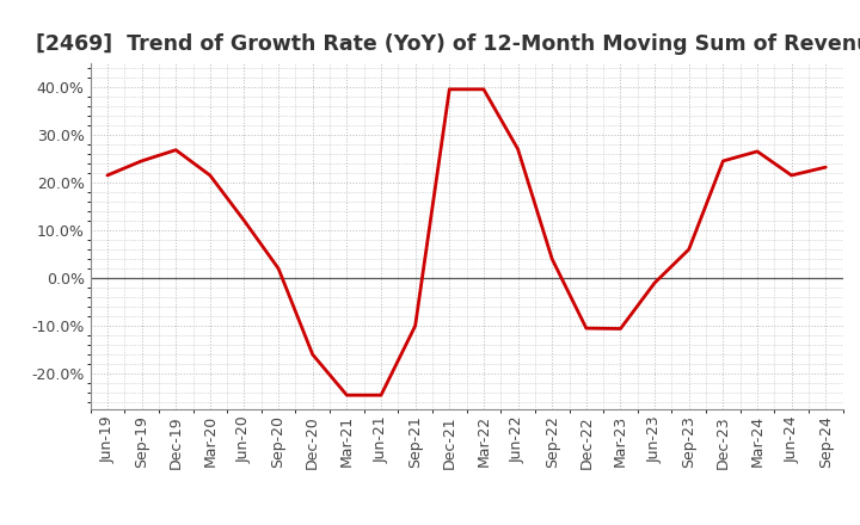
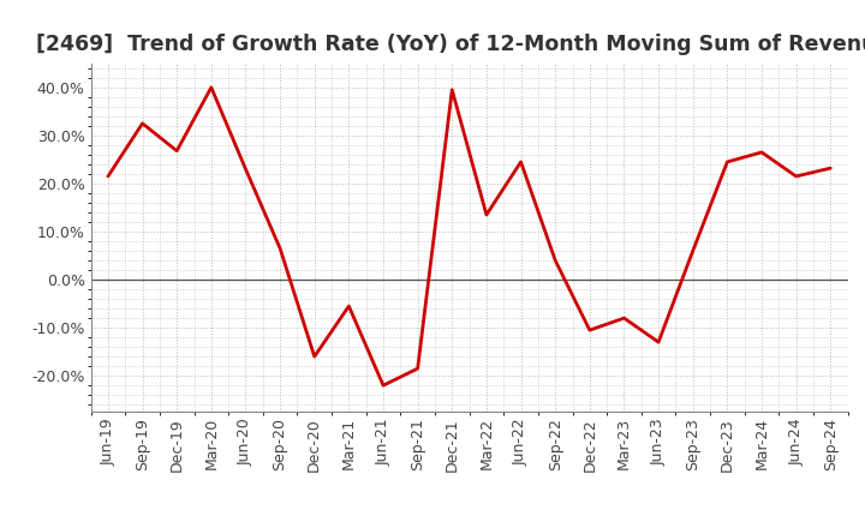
Sep-19: 24.5% -> 32.5%
Mar-20: 21.5% -> 40.0%
Jun-20: 12.0% -> 23.0%
Sep-20: 2.0% -> 6.5%
Mar-21: -24.5% -> -5.5%
Jun-21: -24.5% -> -22.0%
Sep-21: -10.0% -> -18.5%
Mar-22: 39.5% -> 13.5%
Jun-22: 27.0% -> 24.5%
Mar-23: -10.6% -> -8.0%
Jun-23: -1.0% -> -13.0%
